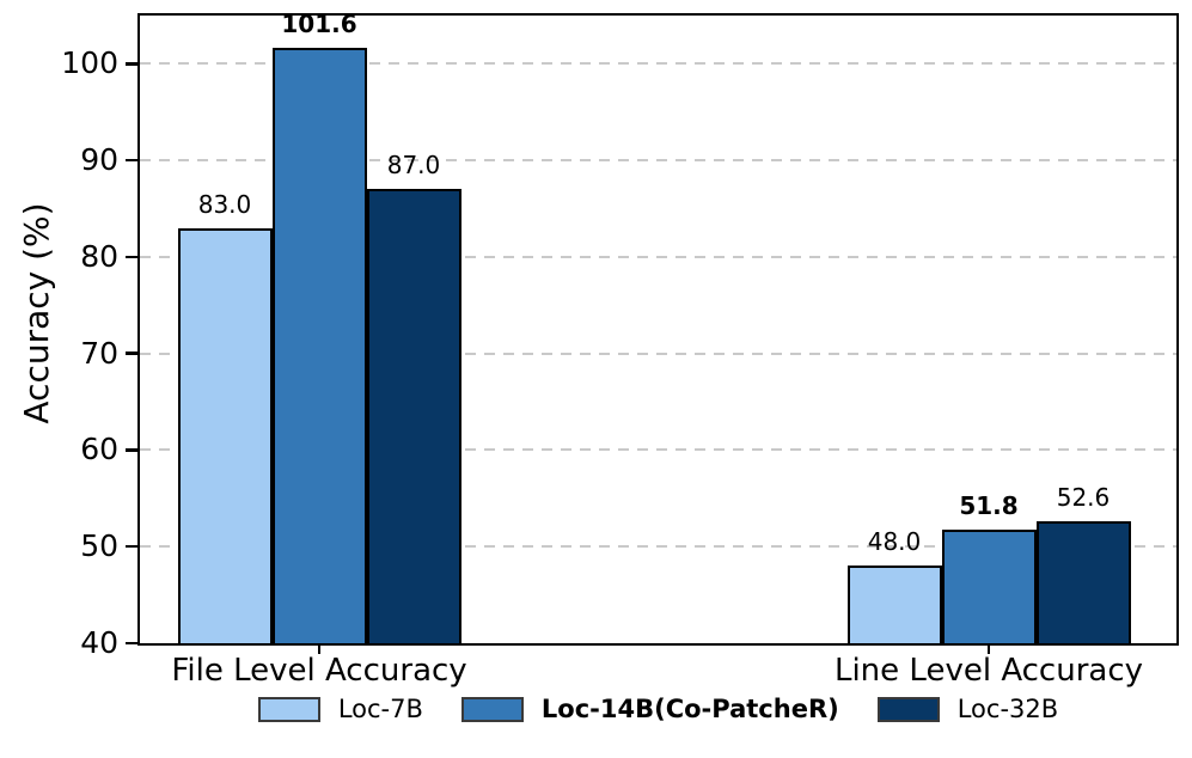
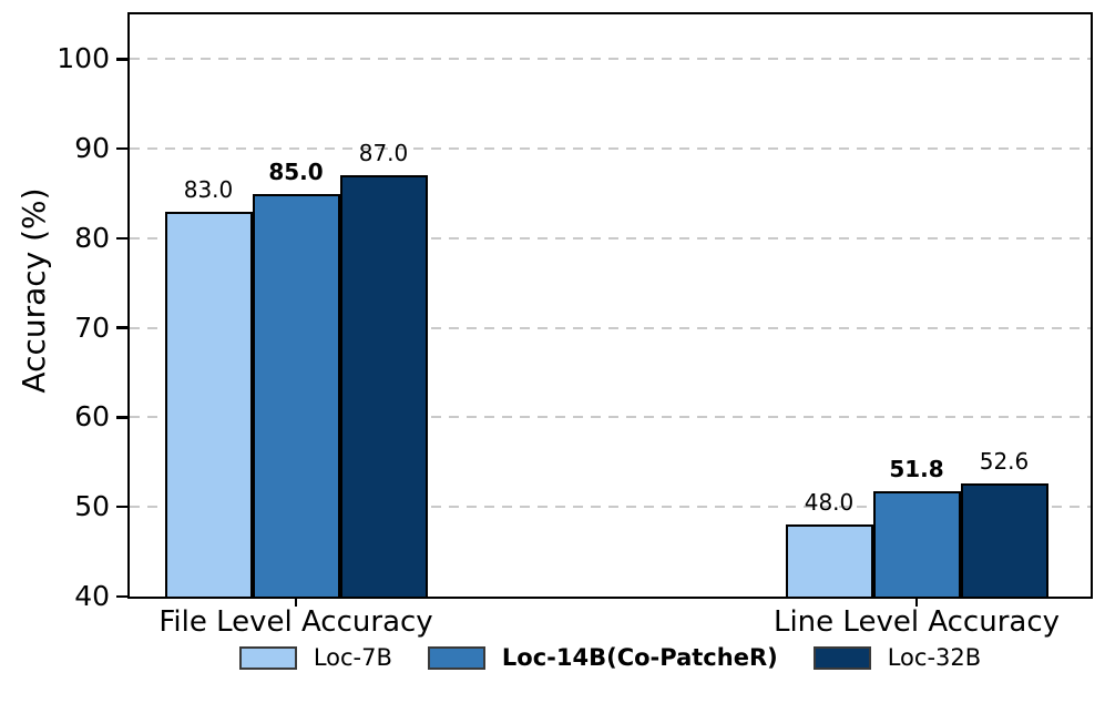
Loc-14B(Co-PatcheR)/File Level Accuracy: 101.6 -> 85.0
